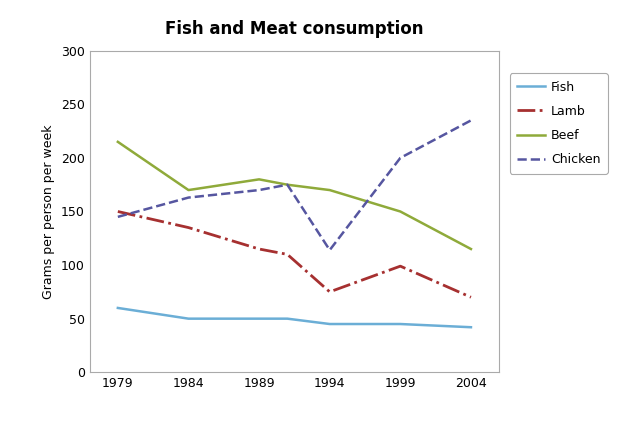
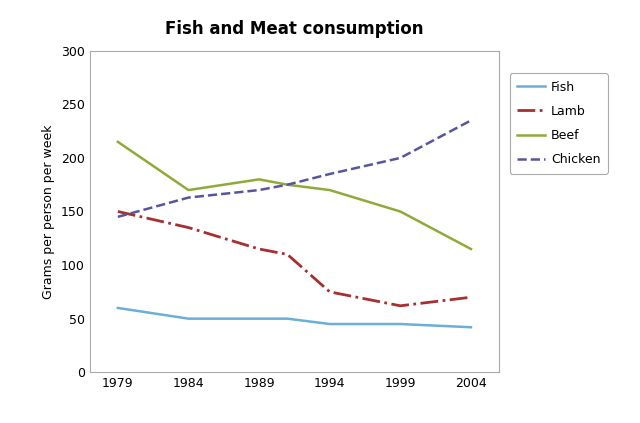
Chicken/1994: 114 -> 185
Lamb/1999: 99 -> 62
